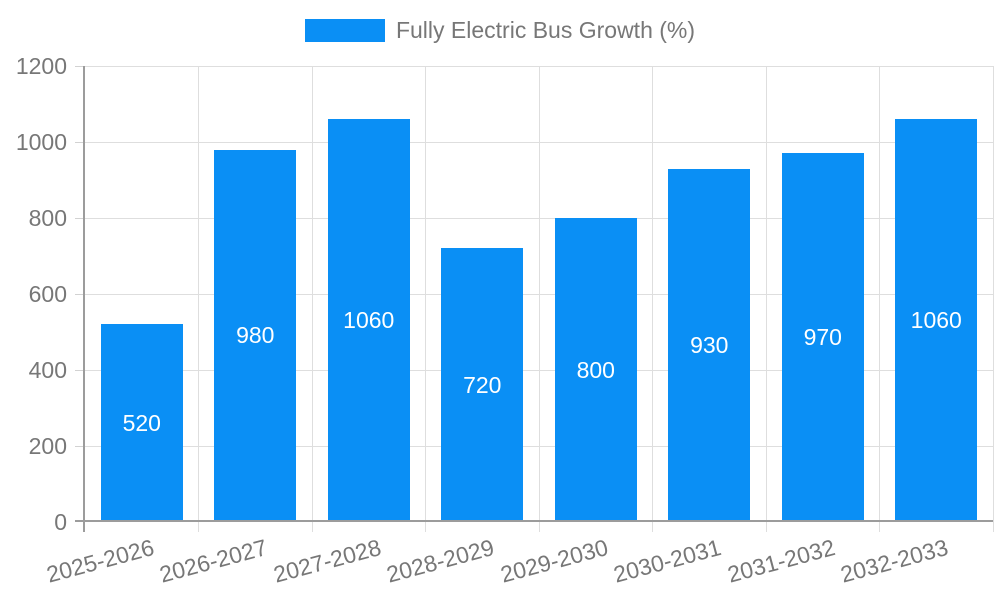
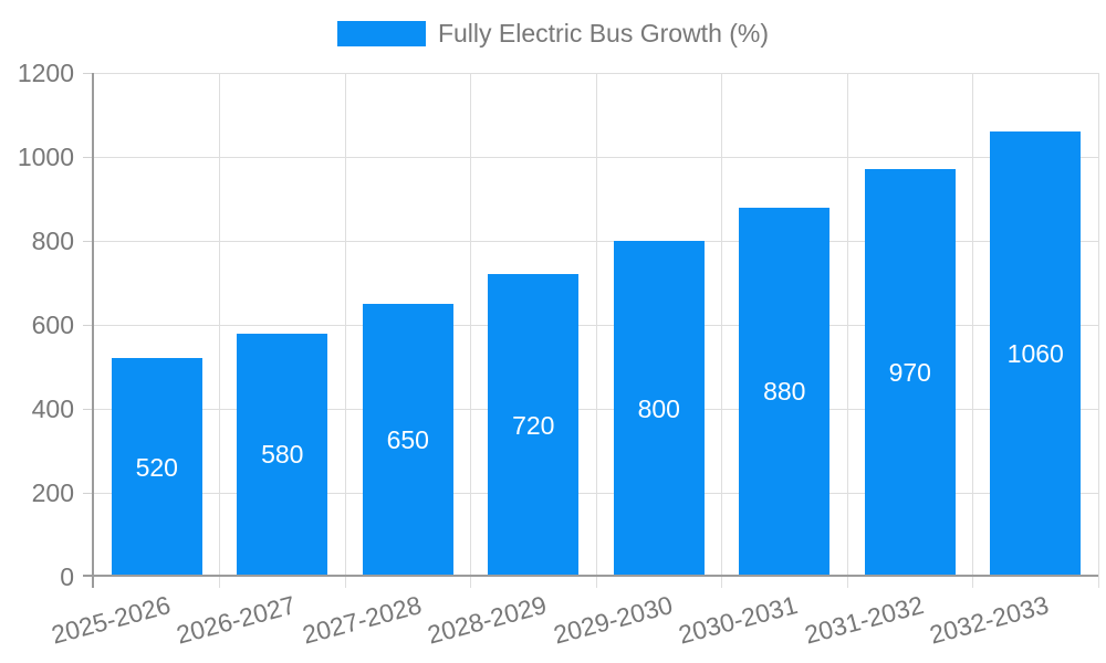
2026-2027: 980 -> 580
2027-2028: 1060 -> 650
2030-2031: 930 -> 880
